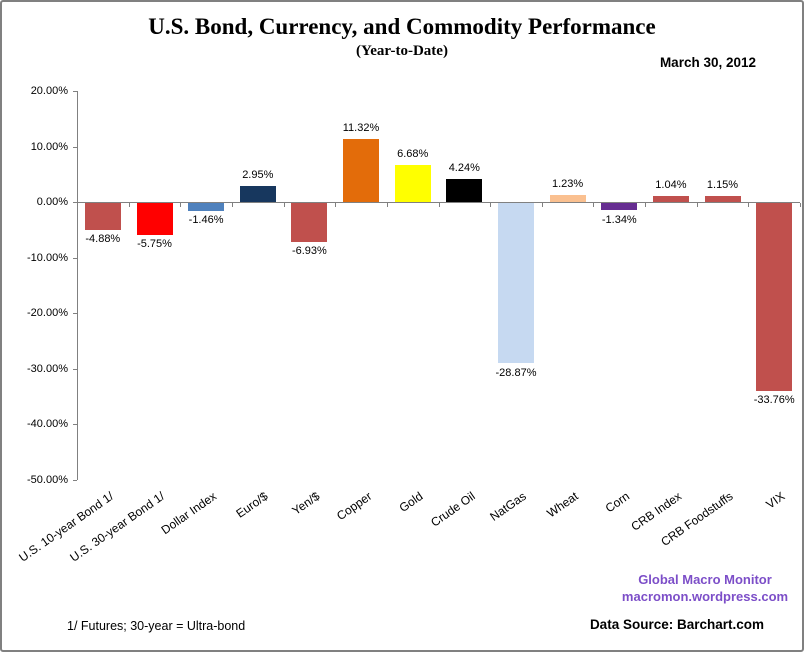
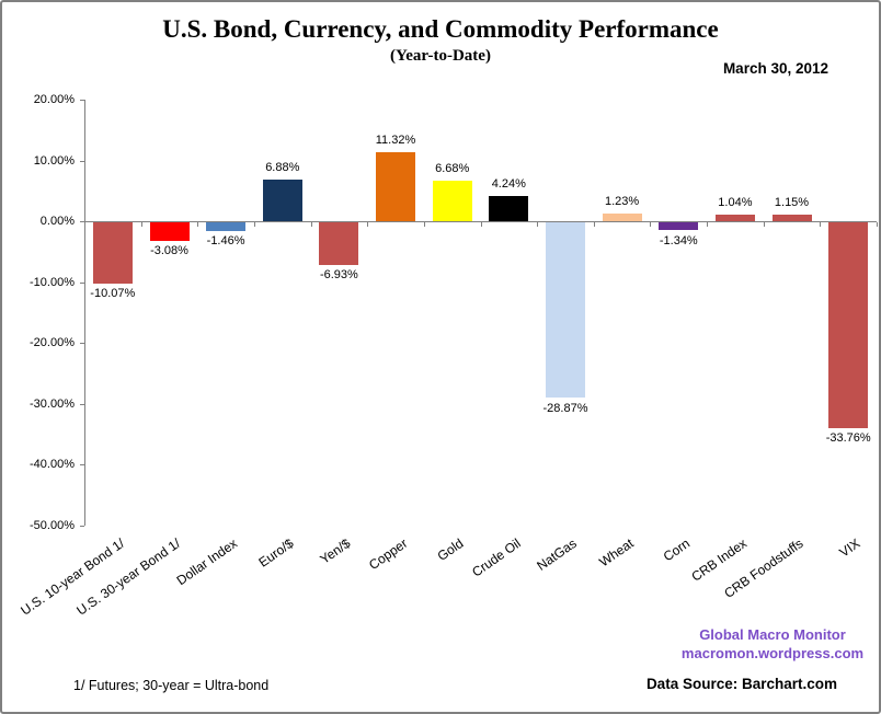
U.S. 10-year Bond 1/: -4.88% -> -10.07%
U.S. 30-year Bond 1/: -5.75% -> -3.08%
Euro/$: 2.95% -> 6.88%
